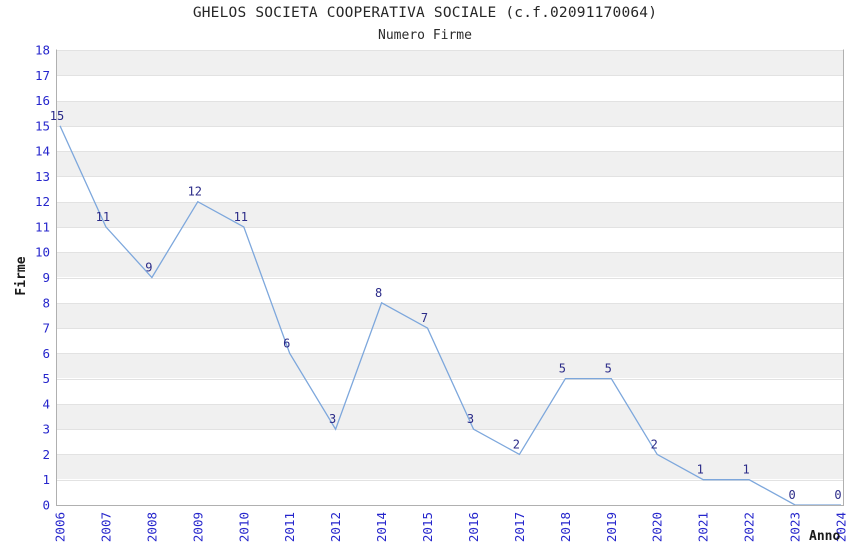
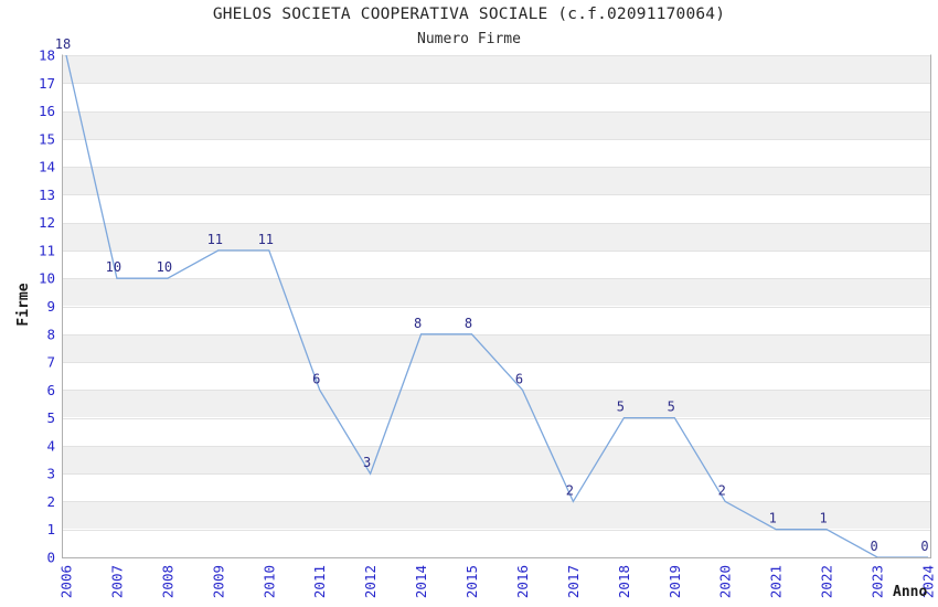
2006: 15 -> 18
2007: 11 -> 10
2008: 9 -> 10
2009: 12 -> 11
2015: 7 -> 8
2016: 3 -> 6
